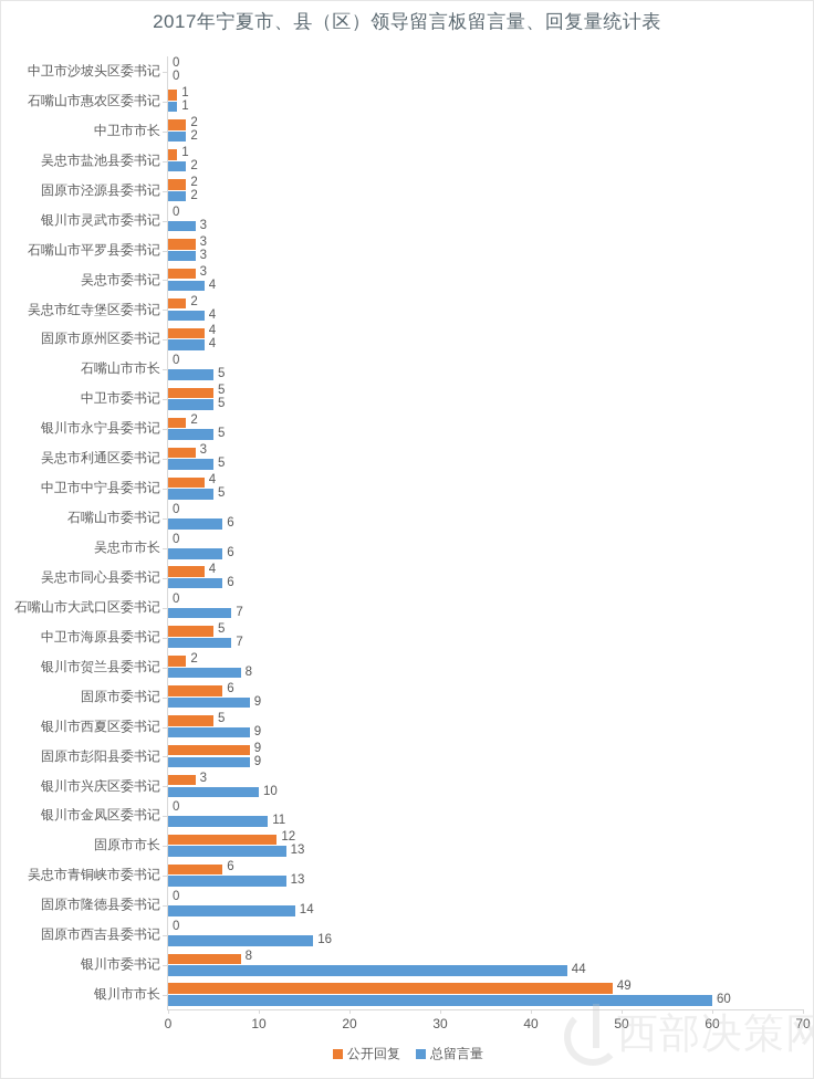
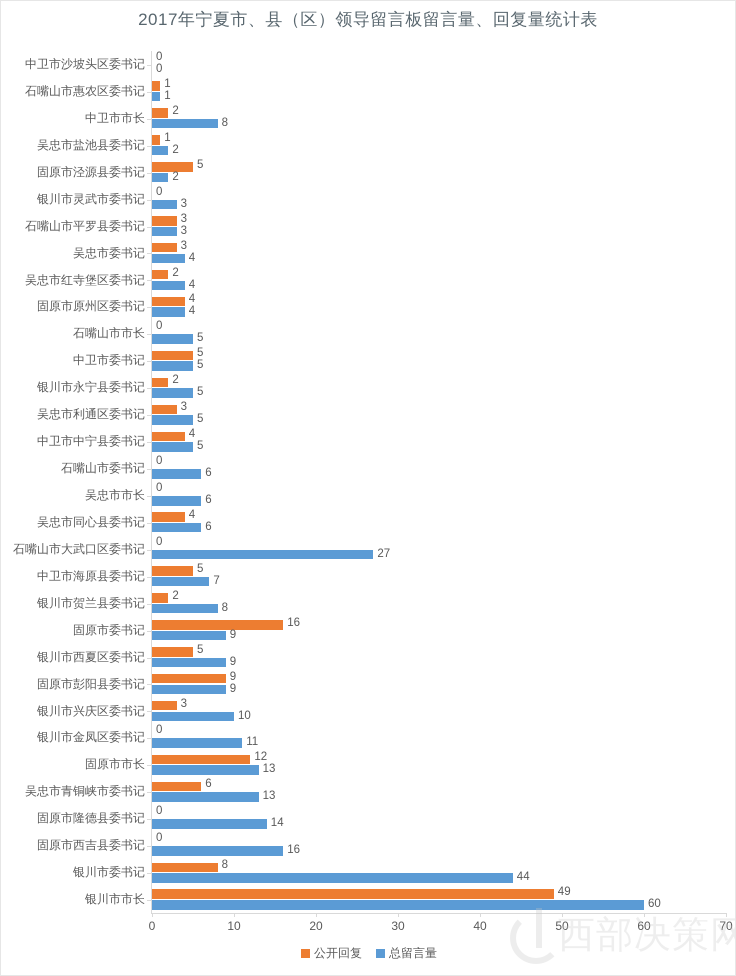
总留言量/中卫市市长: 2 -> 8
公开回复/固原市泾源县委书记: 2 -> 5
总留言量/石嘴山市大武口区委书记: 7 -> 27
公开回复/固原市委书记: 6 -> 16
